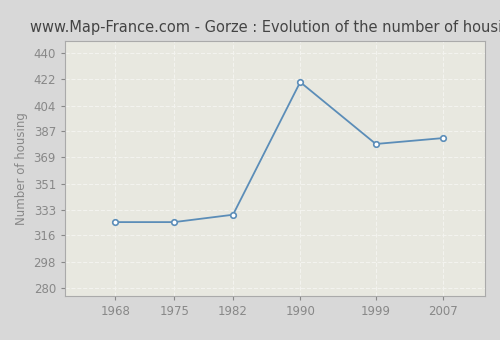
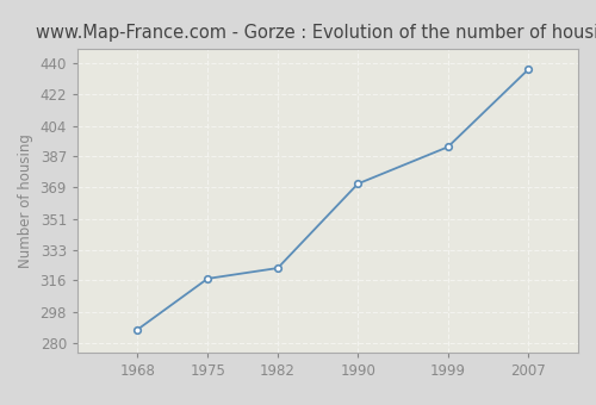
1968: 325 -> 288
1975: 325 -> 317
1982: 330 -> 323
1990: 420 -> 371
1999: 378 -> 392
2007: 382 -> 436
